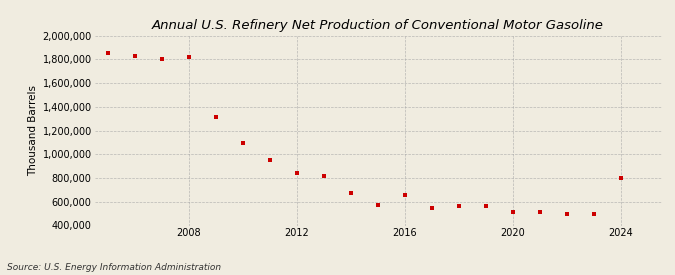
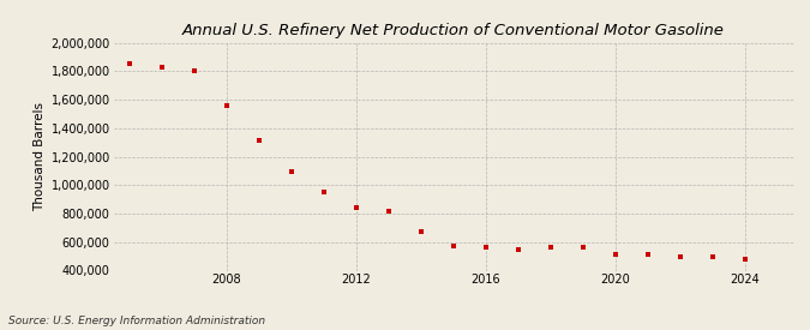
2008: 1,820,000 -> 1,560,000
2016: 660,000 -> 560,000
2024: 800,000 -> 480,000
